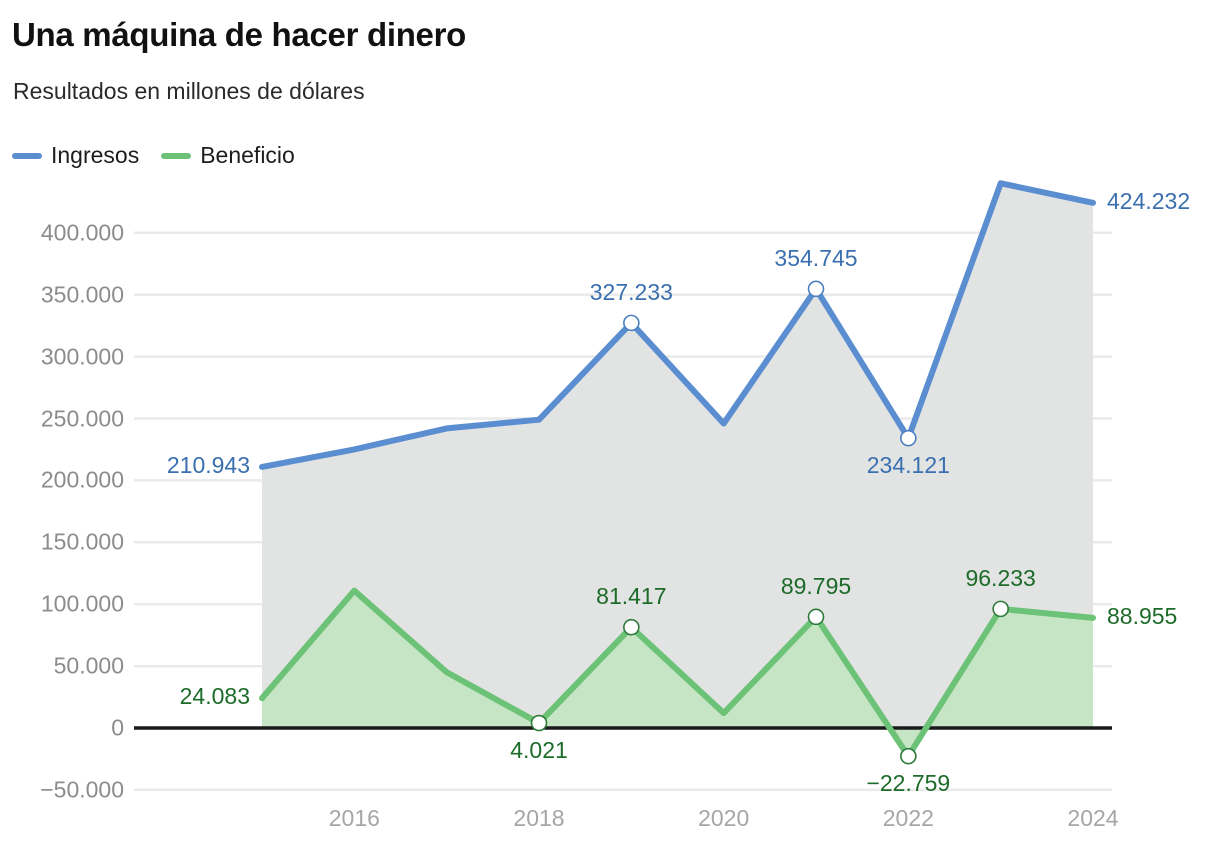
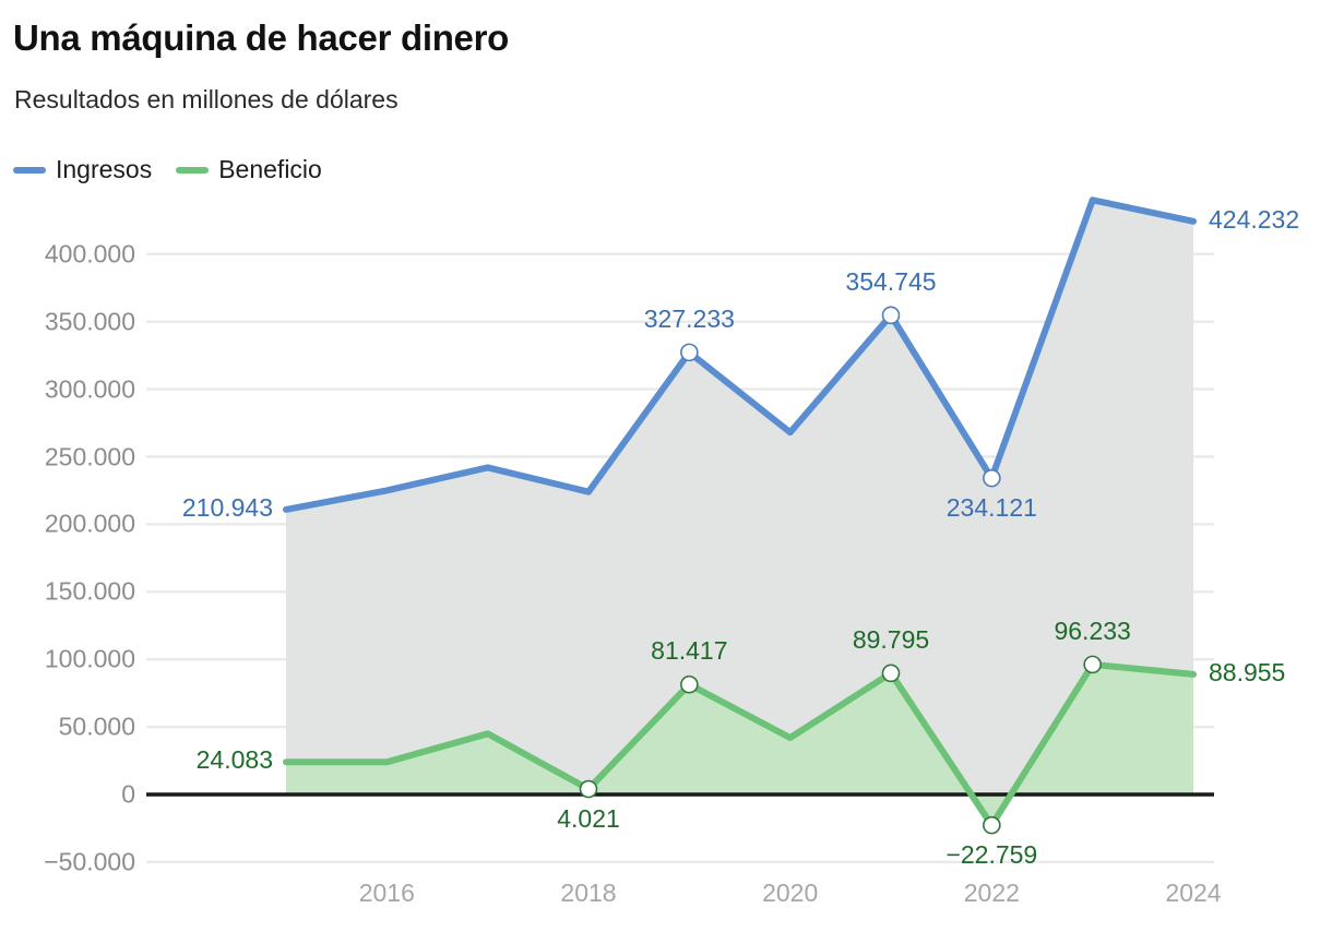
Beneficio/2016: 111000 -> 24000
Ingresos/2018: 249000 -> 224000
Ingresos/2020: 246000 -> 268000
Beneficio/2020: 12000 -> 42000
